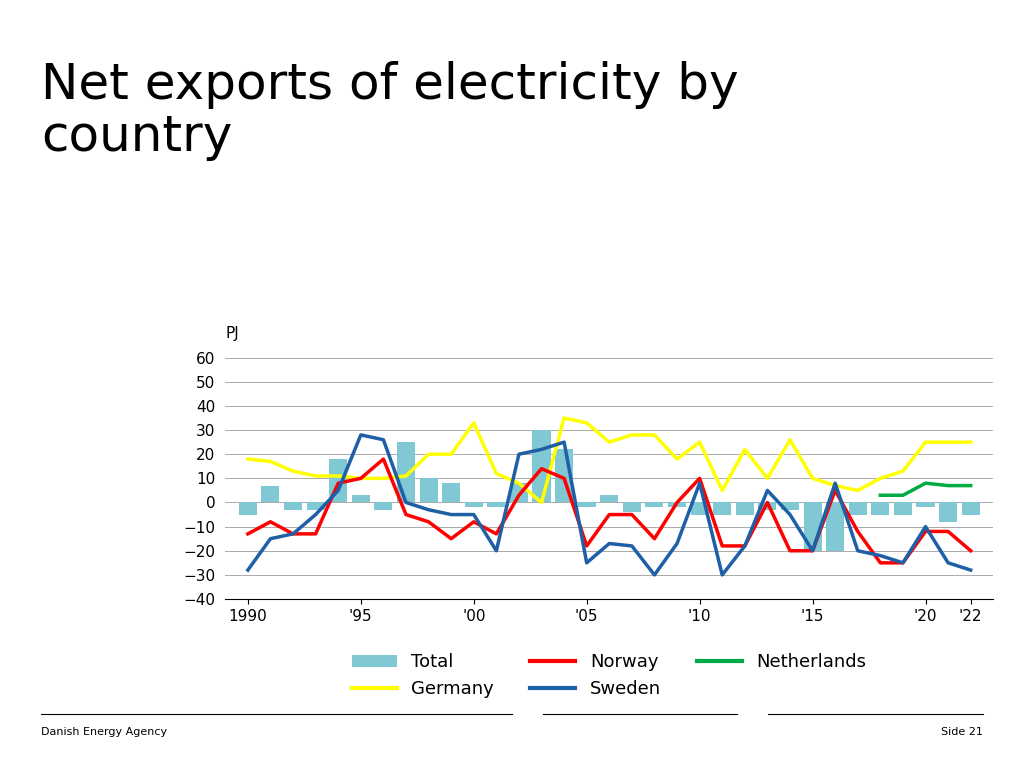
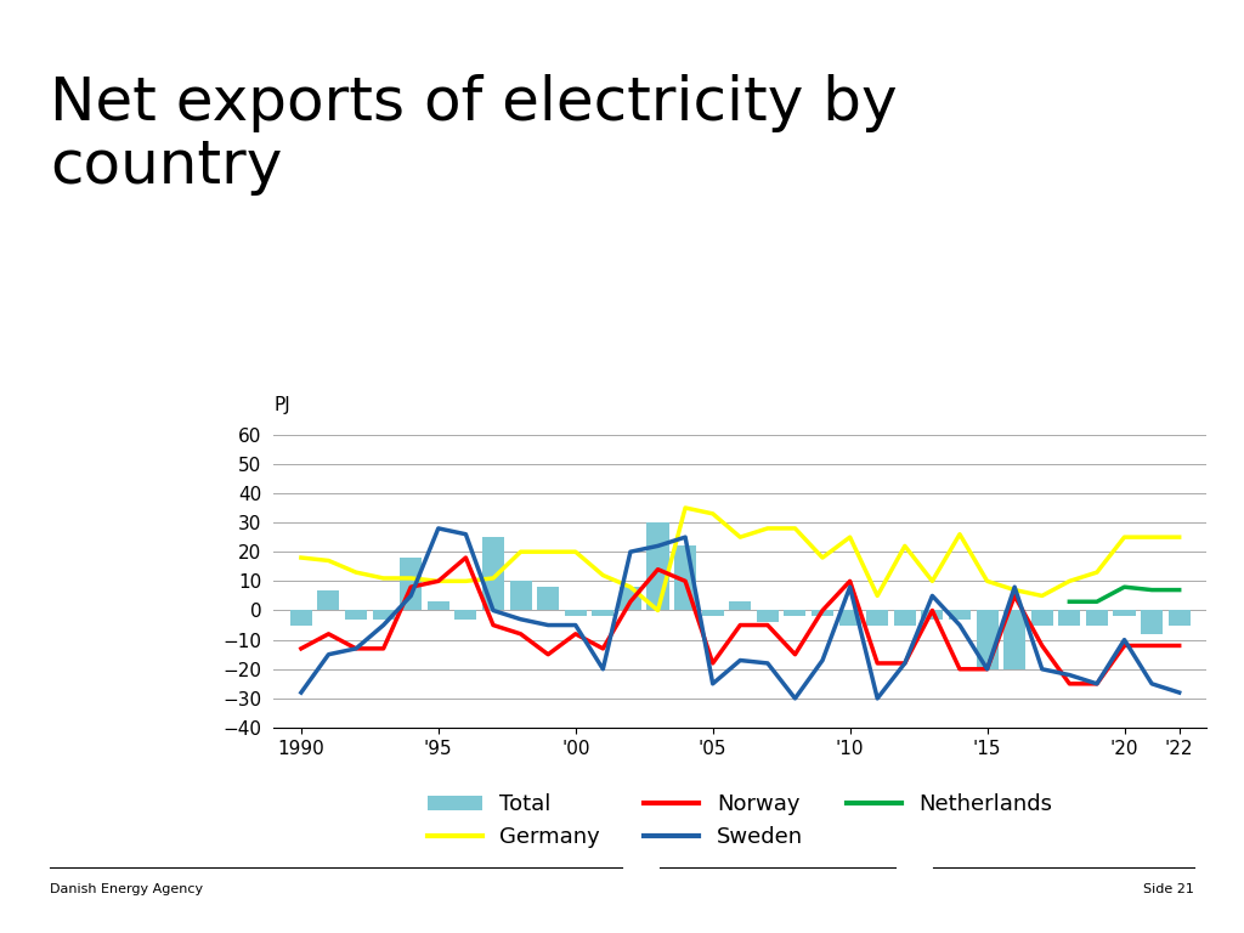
Germany/'00: 33 -> 20
Norway/'22: -20 -> -12
